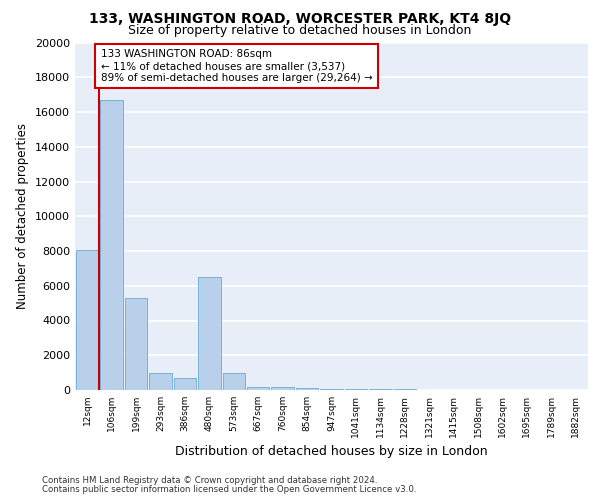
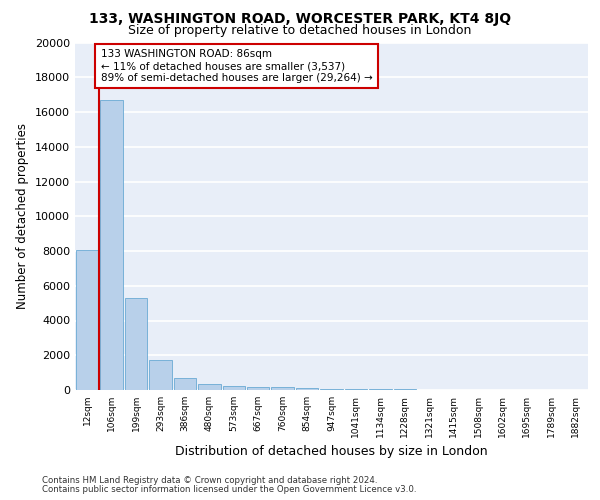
293sqm: 1000 -> 1800
480sqm: 6500 -> 400
573sqm: 1000 -> 200
